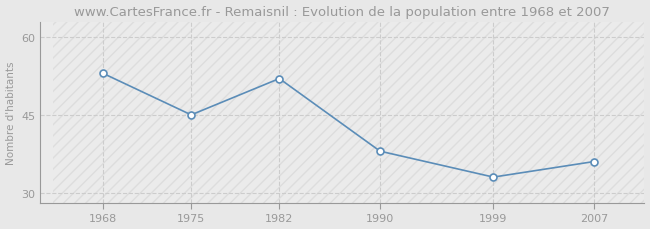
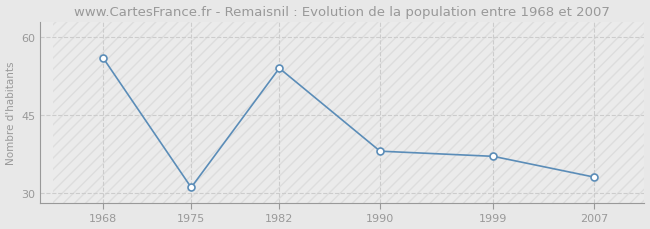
1968: 53 -> 56
1975: 45 -> 31
1982: 52 -> 54
1999: 33 -> 37
2007: 36 -> 33
